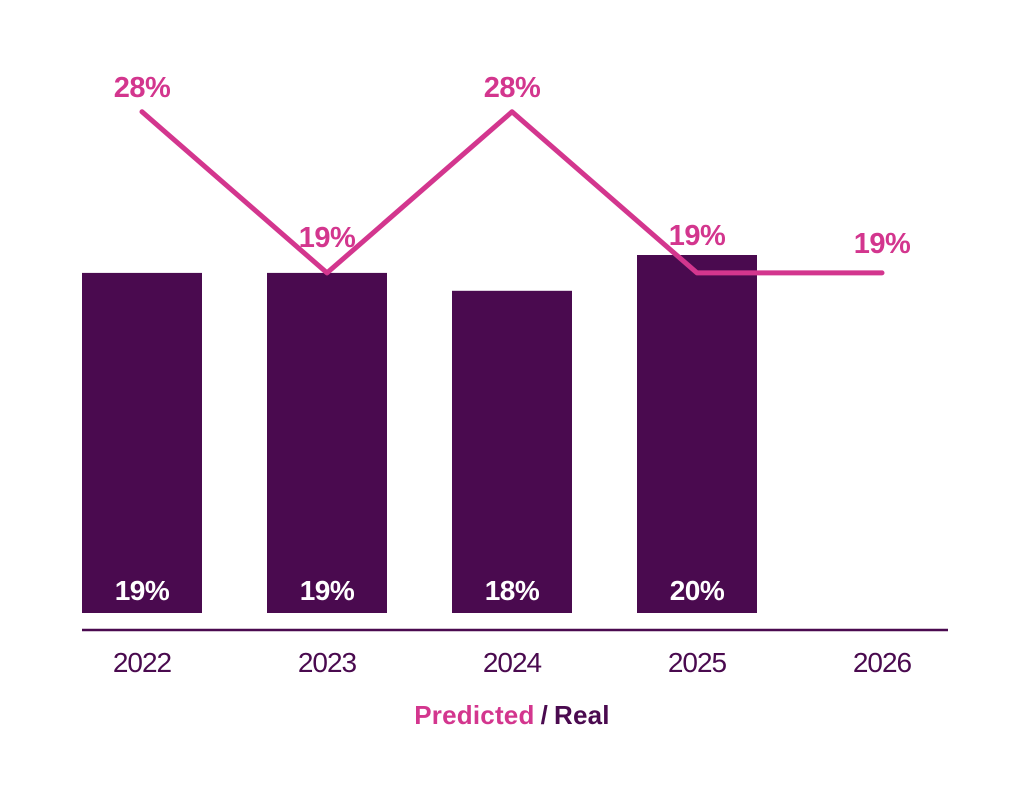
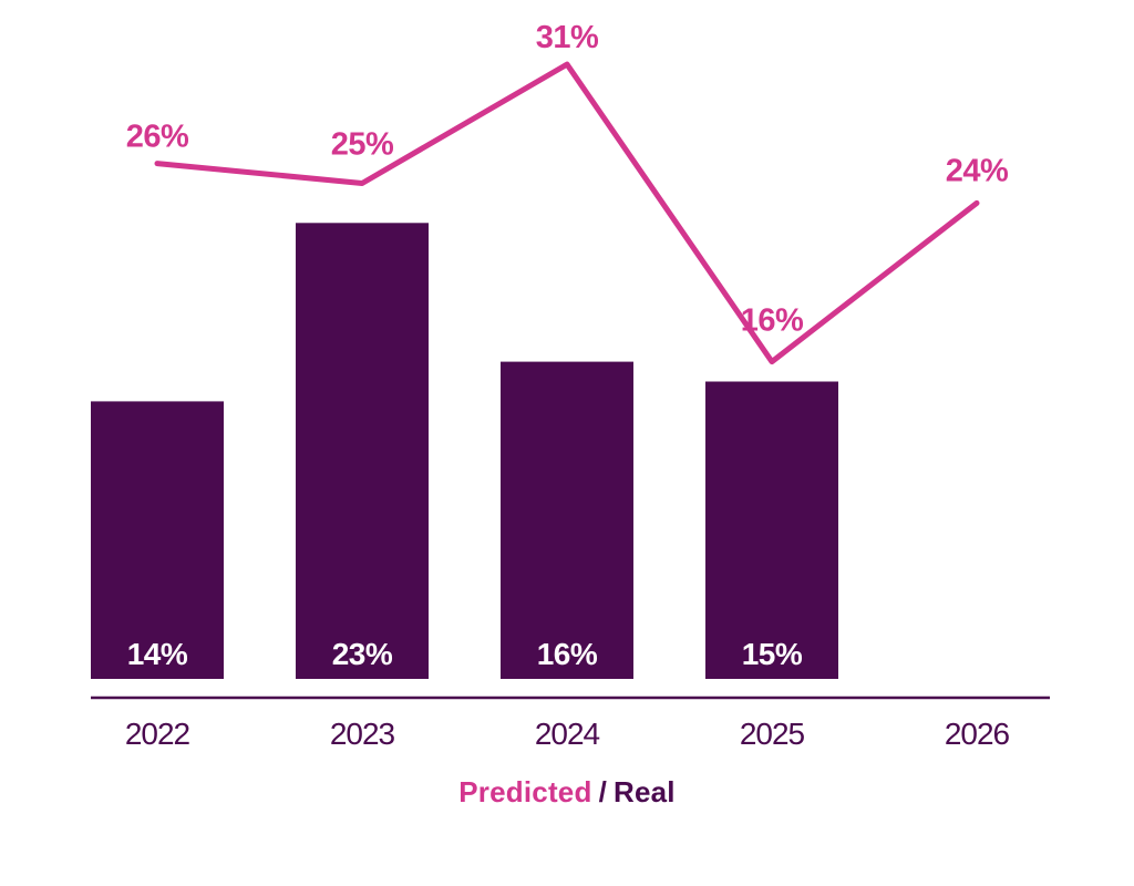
Real/2022: 19% -> 14%
Predicted/2022: 28% -> 26%
Real/2023: 19% -> 23%
Predicted/2023: 19% -> 25%
Real/2024: 18% -> 16%
Predicted/2024: 28% -> 31%
Real/2025: 20% -> 15%
Predicted/2025: 19% -> 16%
Predicted/2026: 19% -> 24%
